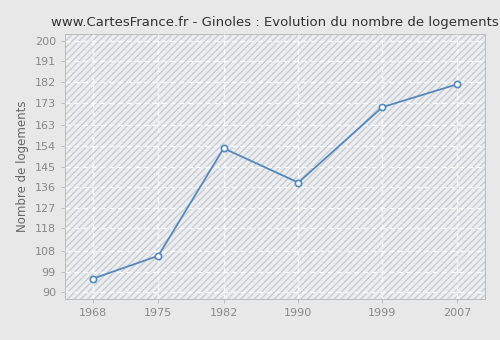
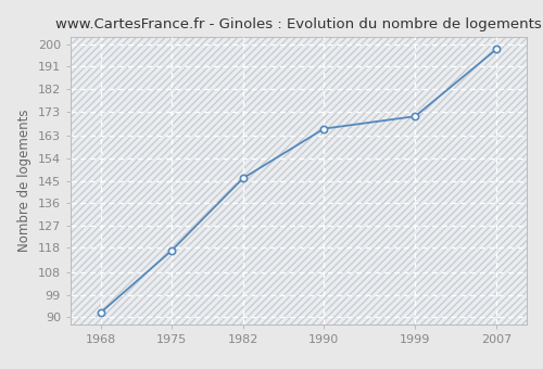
1968: 96 -> 92
1975: 106 -> 117
1982: 153 -> 146
1990: 138 -> 166
2007: 181 -> 198
